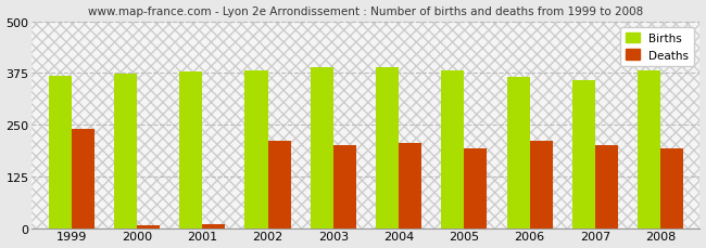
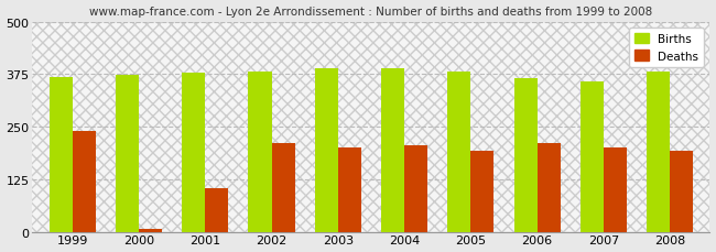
Deaths/2001: 10 -> 105
